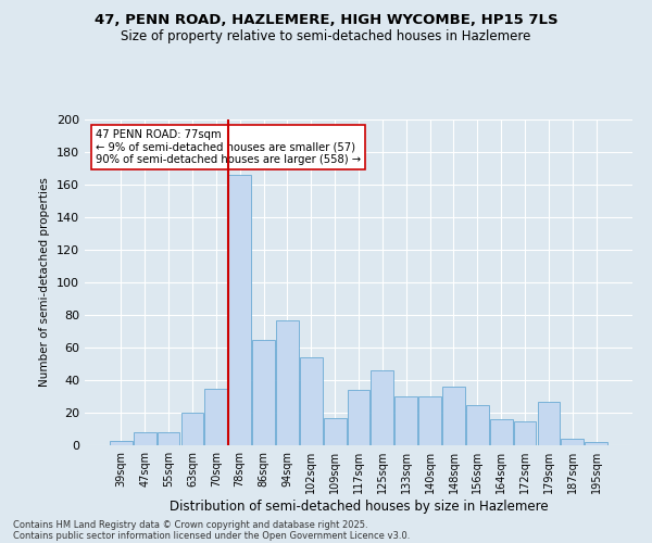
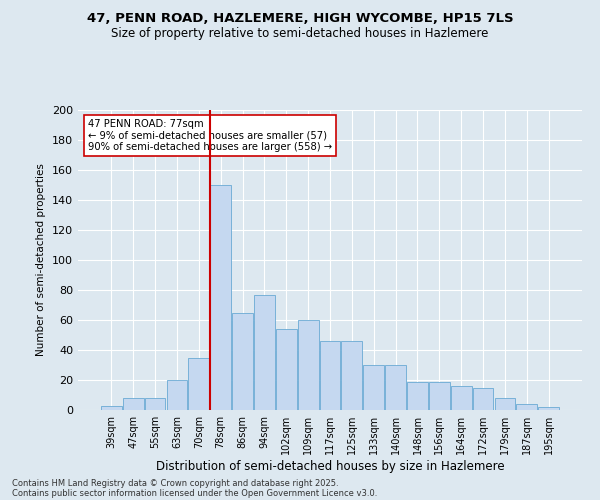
78sqm: 166 -> 150
109sqm: 17 -> 60
117sqm: 34 -> 46
148sqm: 36 -> 19
156sqm: 25 -> 19
179sqm: 27 -> 8
